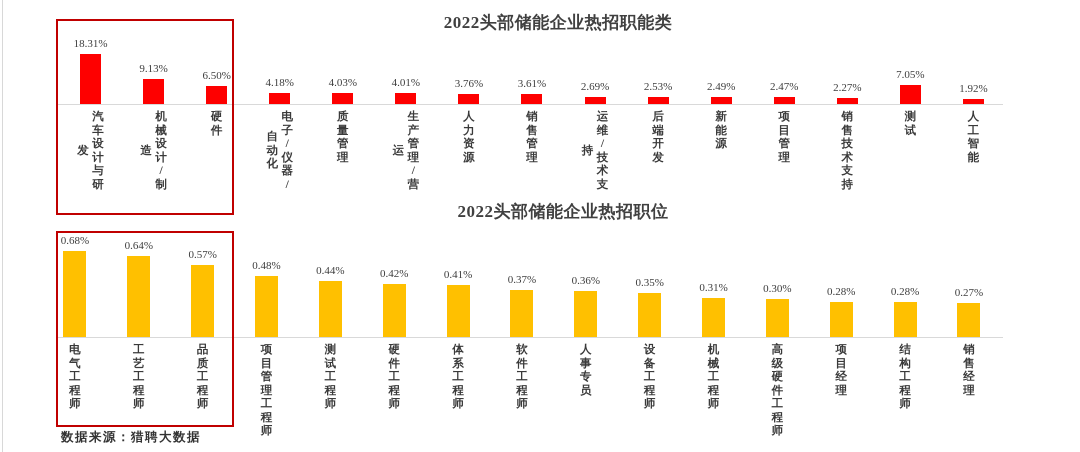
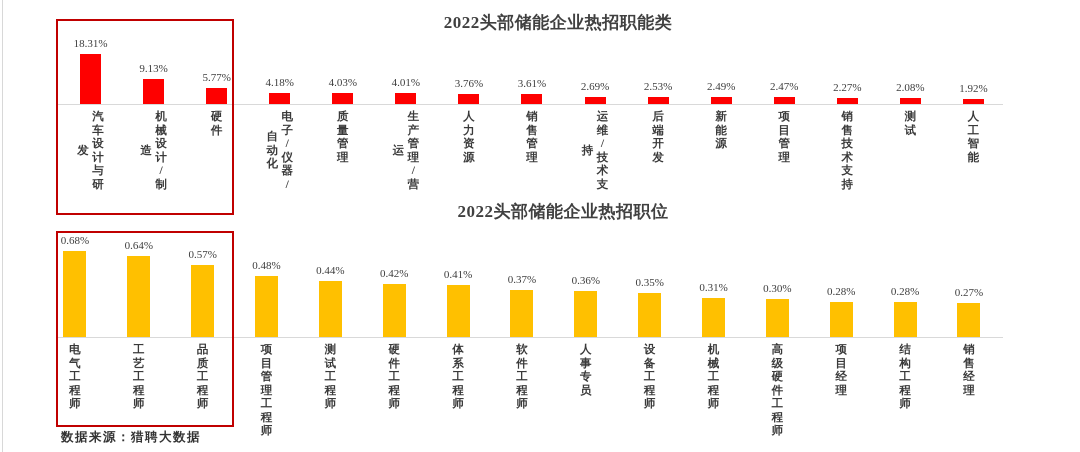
2022头部储能企业热招职能类/硬件: 6.50% -> 5.77%
2022头部储能企业热招职能类/测试: 7.05% -> 2.08%
